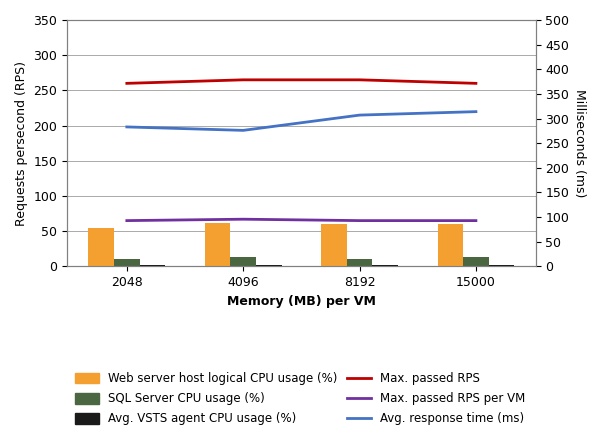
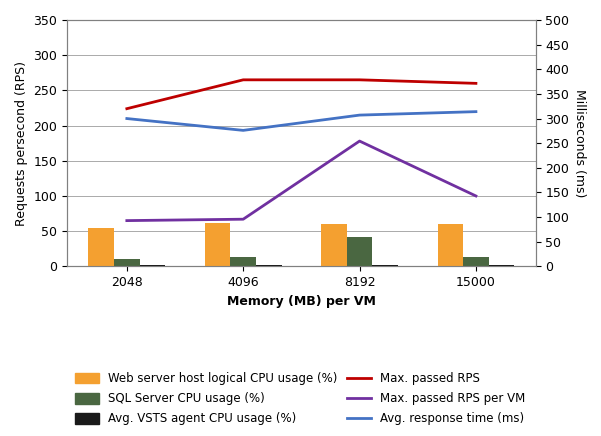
Max. passed RPS/2048: 260 -> 224
Avg. response time (ms)/2048: 283 -> 300
SQL Server CPU usage (%)/8192: 10 -> 42
Max. passed RPS per VM/8192: 65 -> 178
Max. passed RPS per VM/15000: 65 -> 100
